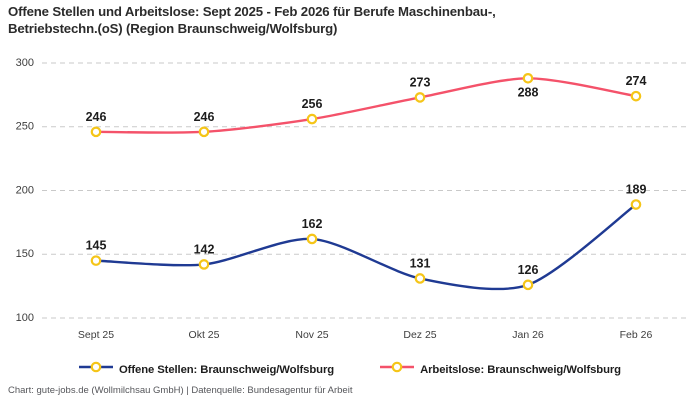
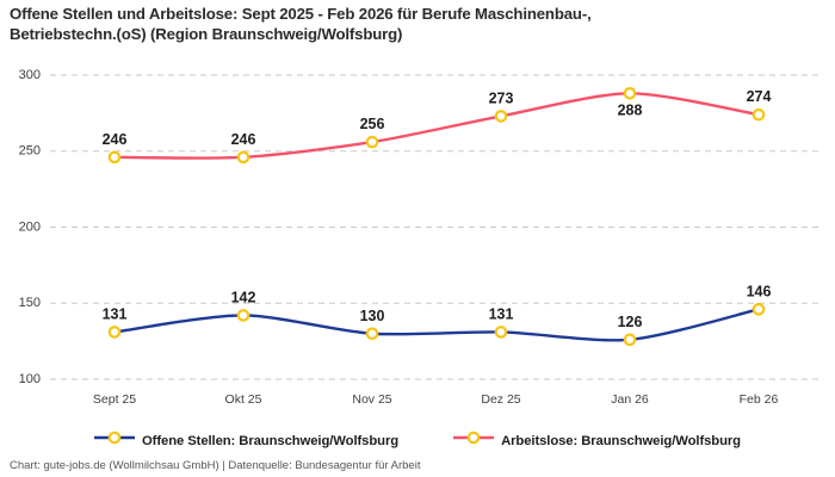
Offene Stellen: Braunschweig/Wolfsburg/Sept 25: 145 -> 131
Offene Stellen: Braunschweig/Wolfsburg/Nov 25: 162 -> 130
Offene Stellen: Braunschweig/Wolfsburg/Feb 26: 189 -> 146
